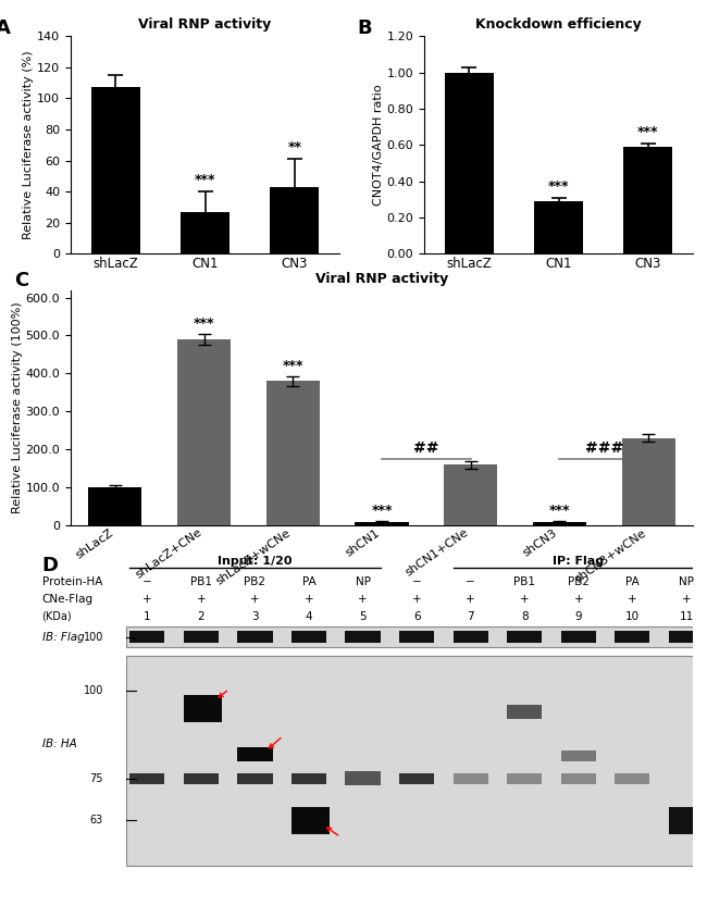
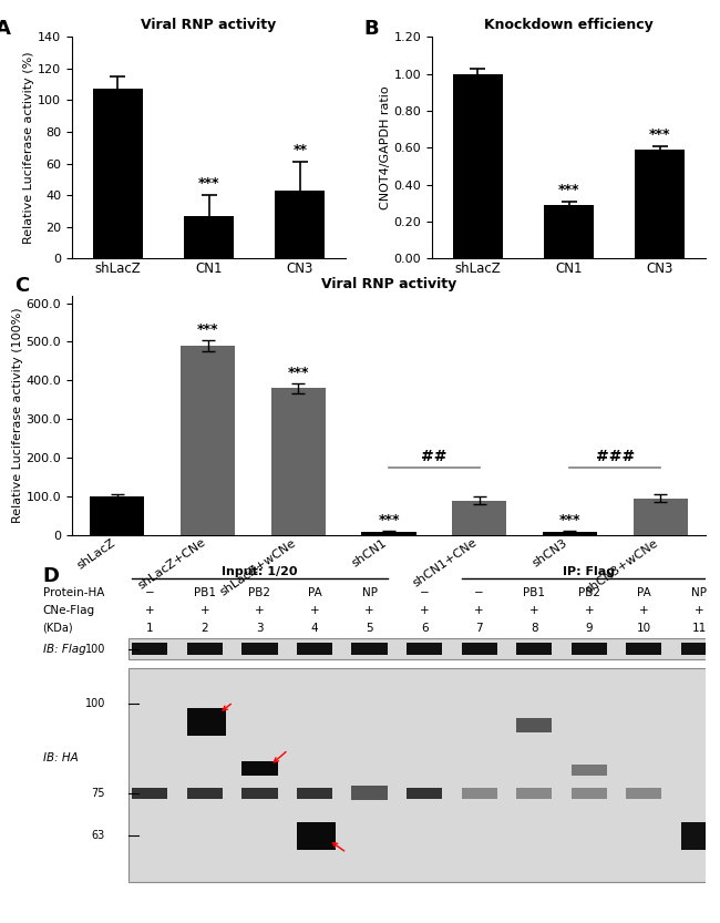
shCN1+CNe: 160 -> 90
shCN3+wCNe: 230 -> 95
